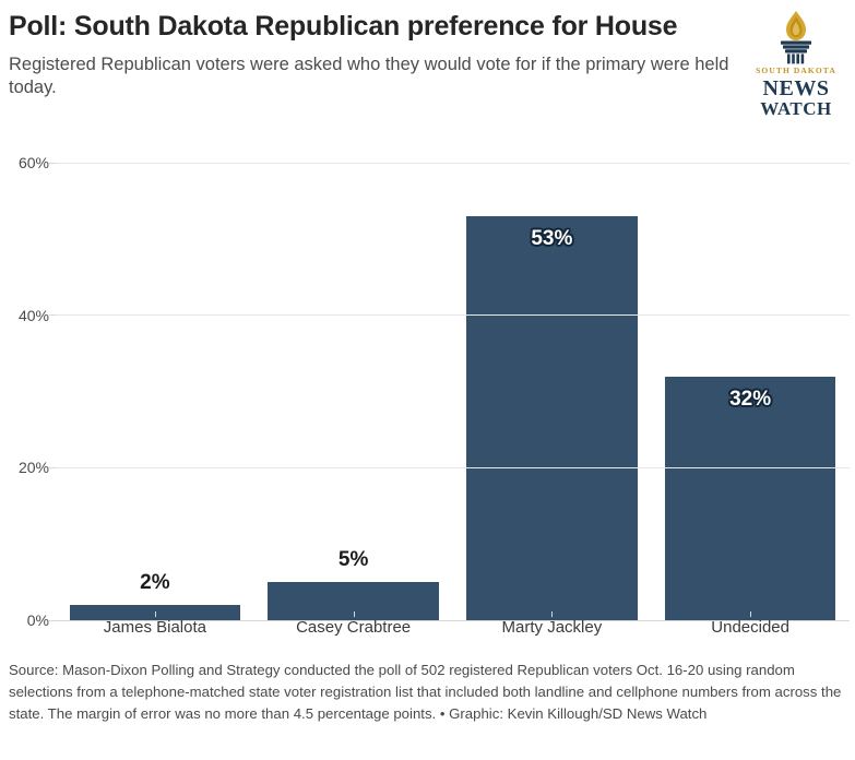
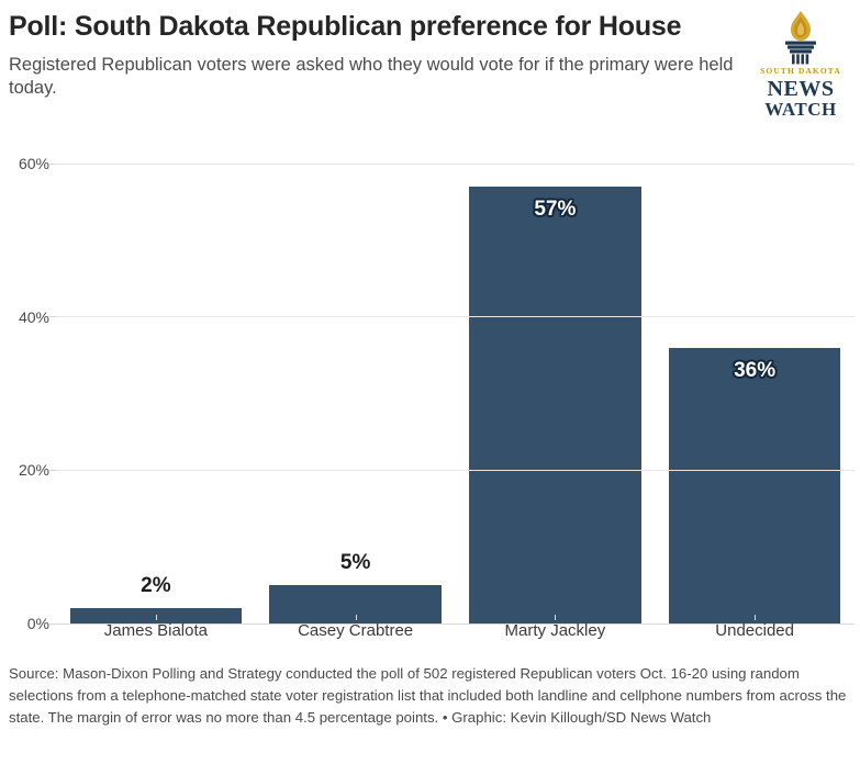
Marty Jackley: 53% -> 57%
Undecided: 32% -> 36%
